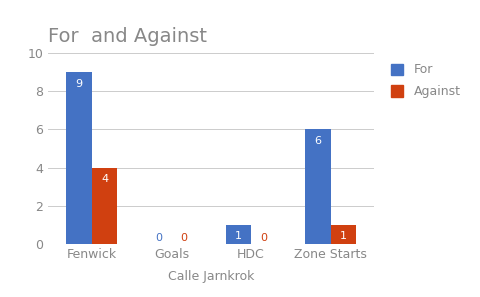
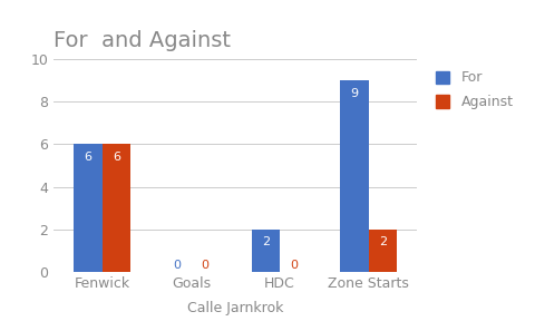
For/Fenwick: 9 -> 6
Against/Fenwick: 4 -> 6
For/HDC: 1 -> 2
For/Zone Starts: 6 -> 9
Against/Zone Starts: 1 -> 2
